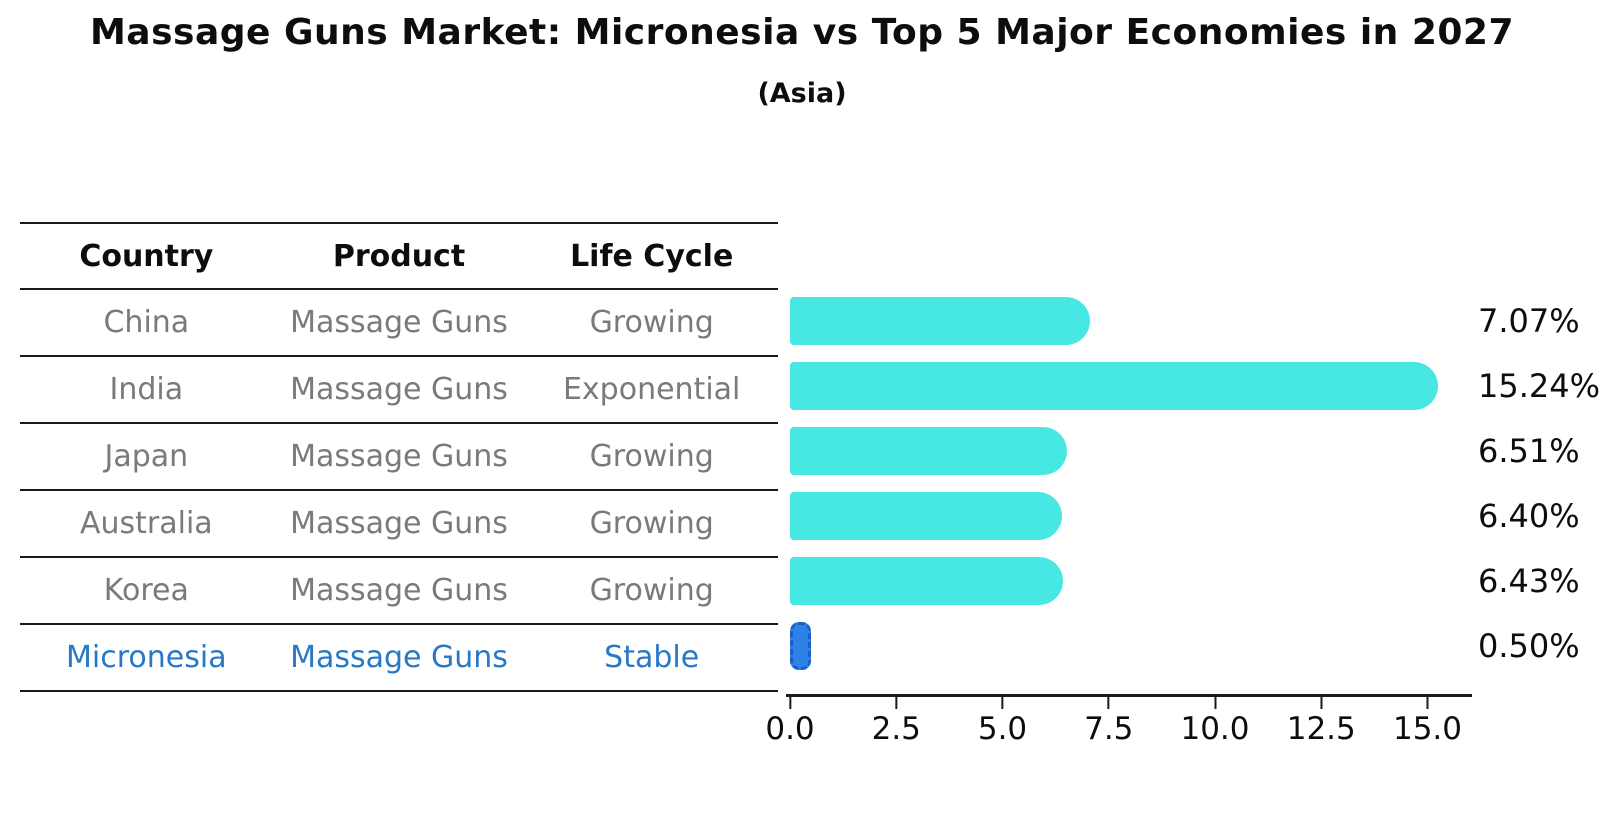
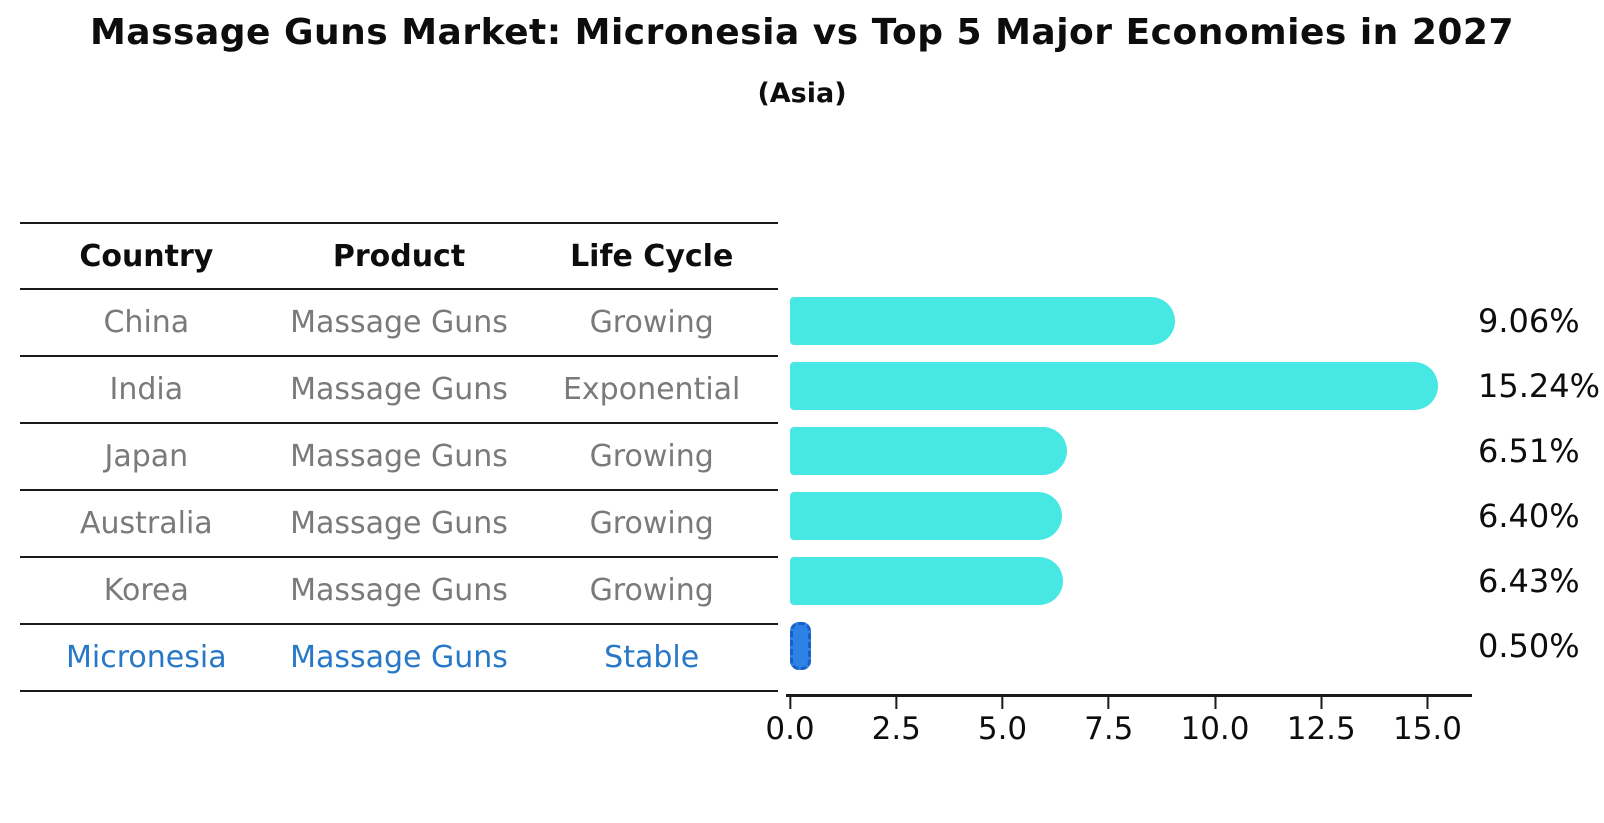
China: 7.07% -> 9.06%
